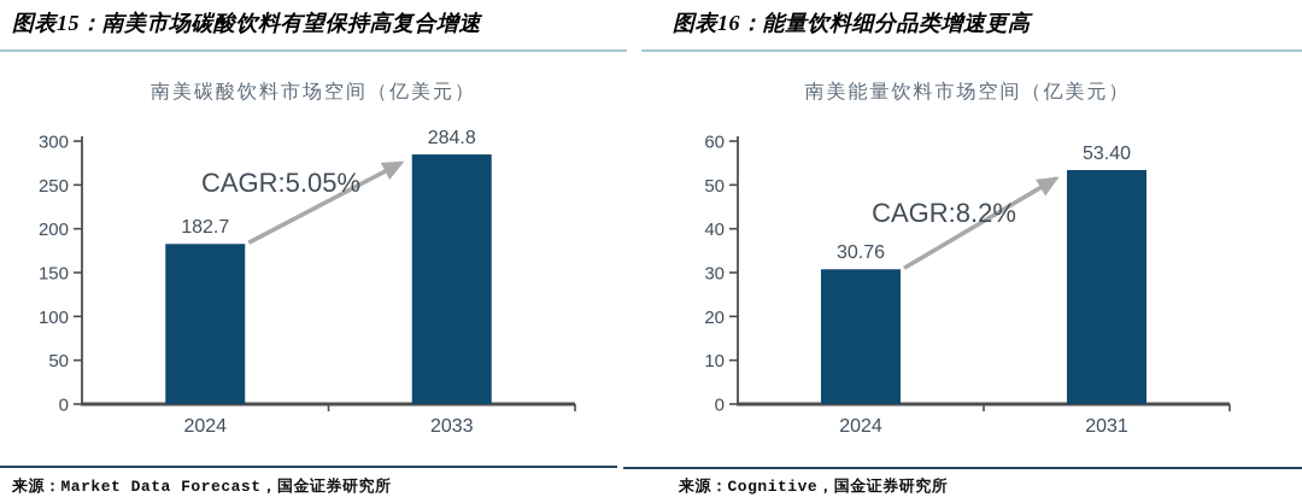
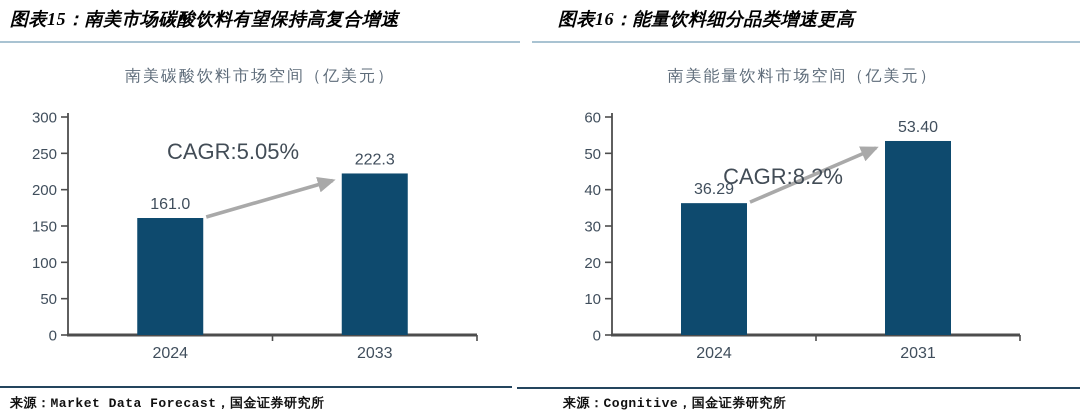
南美碳酸饮料市场空间（亿美元）/2024: 182.7 -> 161.0
南美碳酸饮料市场空间（亿美元）/2033: 284.8 -> 222.3
南美能量饮料市场空间（亿美元）/2024: 30.76 -> 36.29
